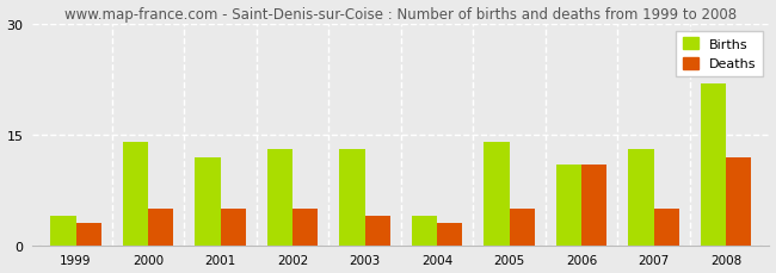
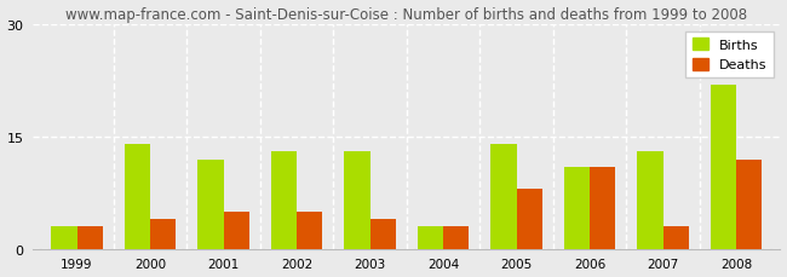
Births/1999: 4 -> 3
Deaths/2000: 5 -> 4
Births/2004: 4 -> 3
Deaths/2005: 5 -> 8
Deaths/2007: 5 -> 3
